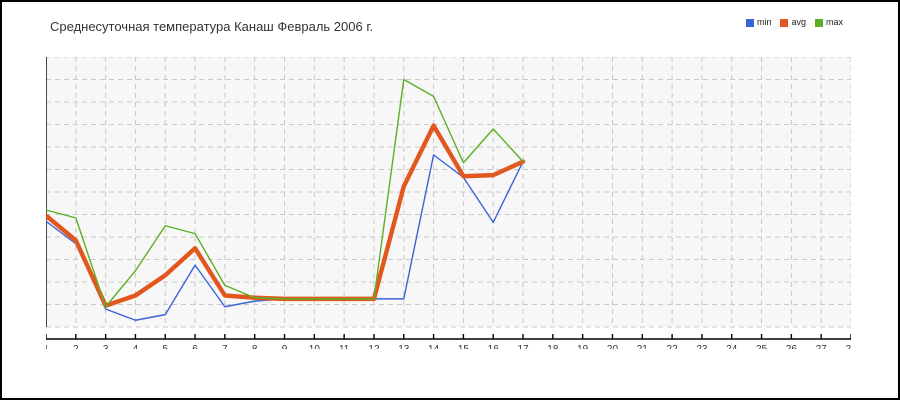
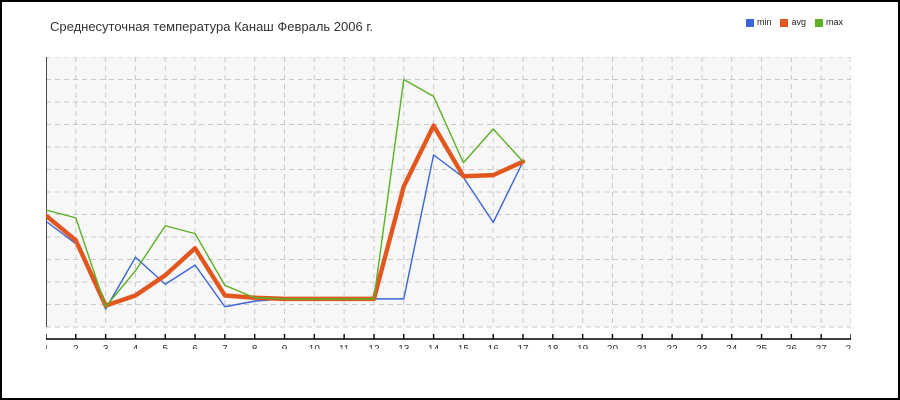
min/4: -29.4 -> -23.8
min/5: -28.9 -> -26.2
